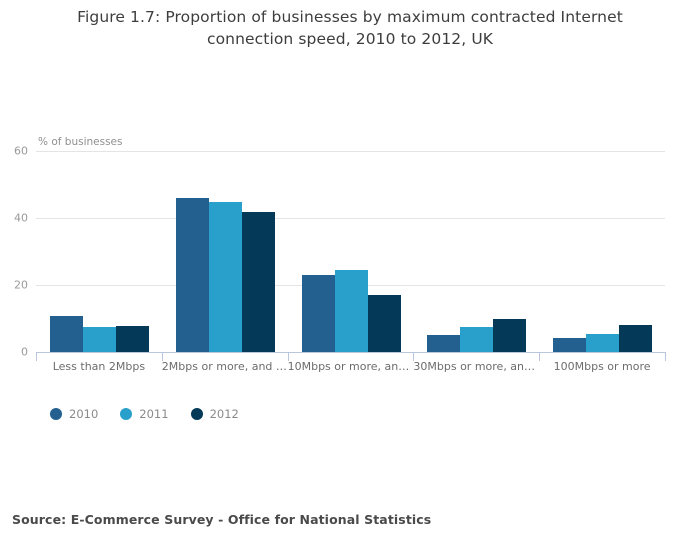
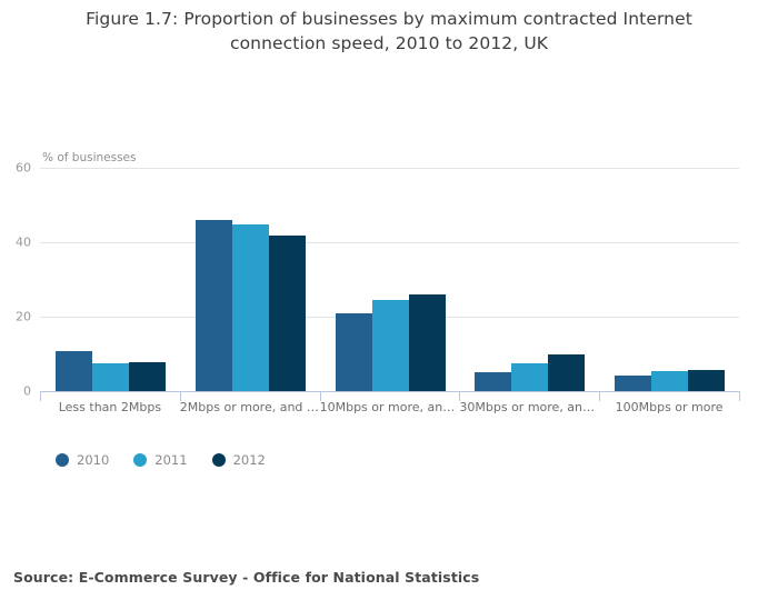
2010/10Mbps or more, and ...: 23 -> 21
2012/10Mbps or more, and ...: 17 -> 26
2012/100Mbps or more: 8 -> 6
